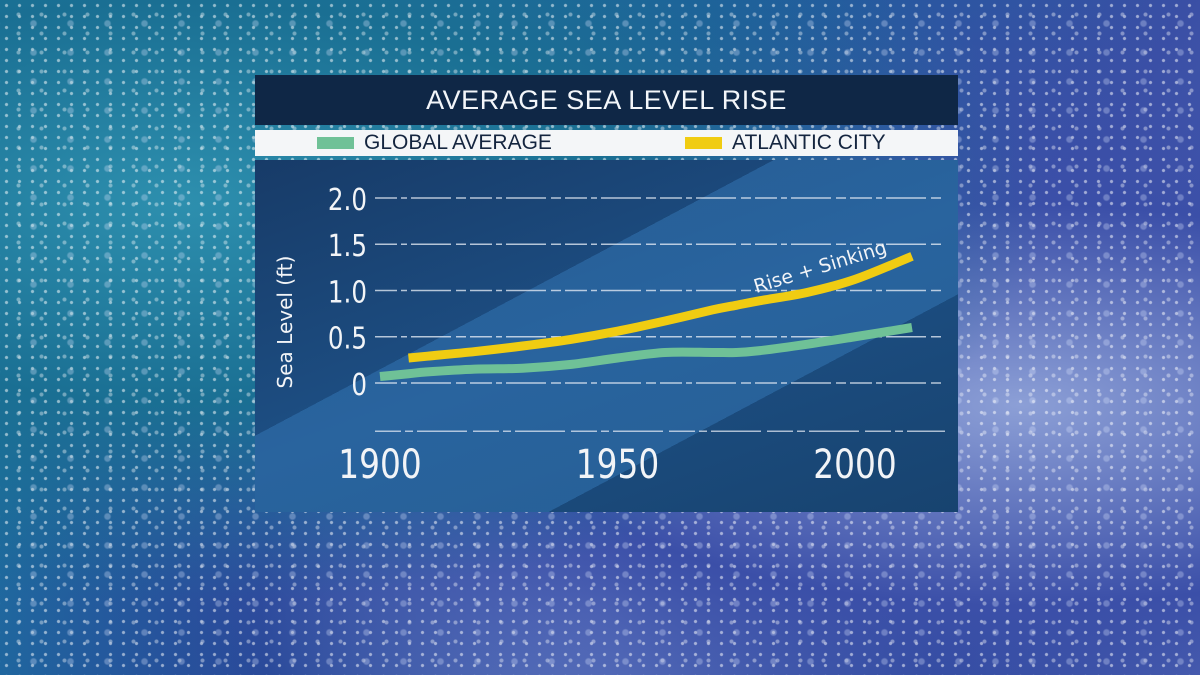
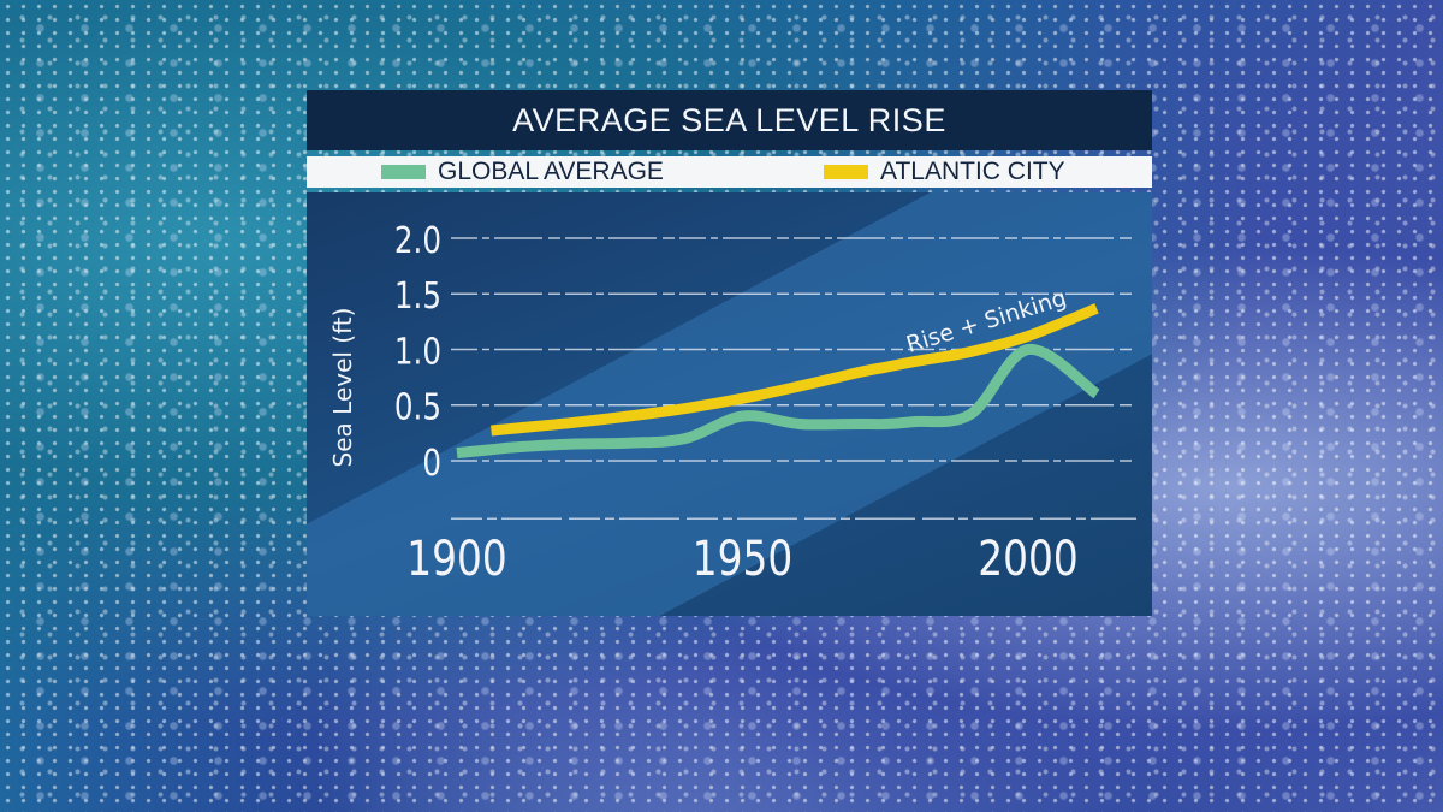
GLOBAL AVERAGE/1950: 0.3 -> 0.4
GLOBAL AVERAGE/2000: 0.5 -> 1.0
